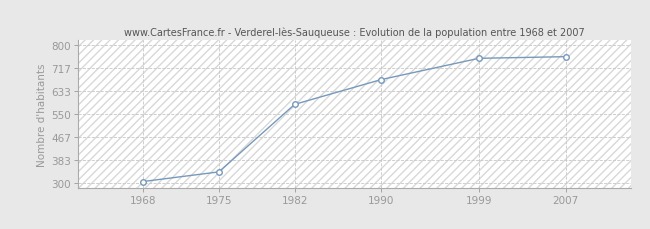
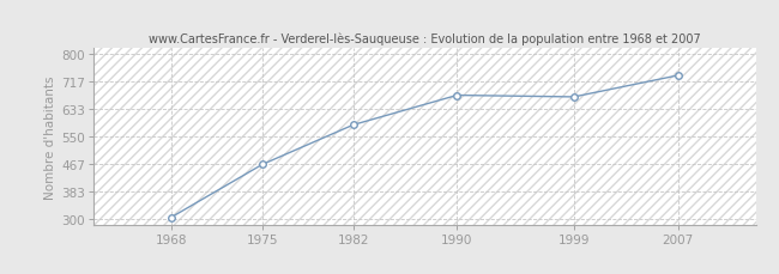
1975: 340 -> 465
1999: 752 -> 670
2007: 758 -> 735
